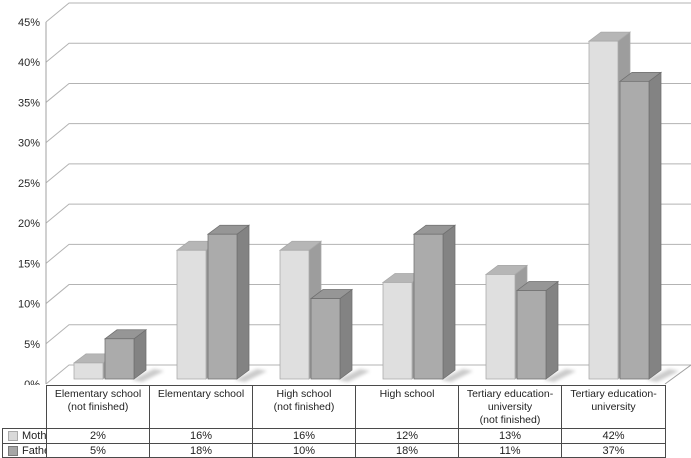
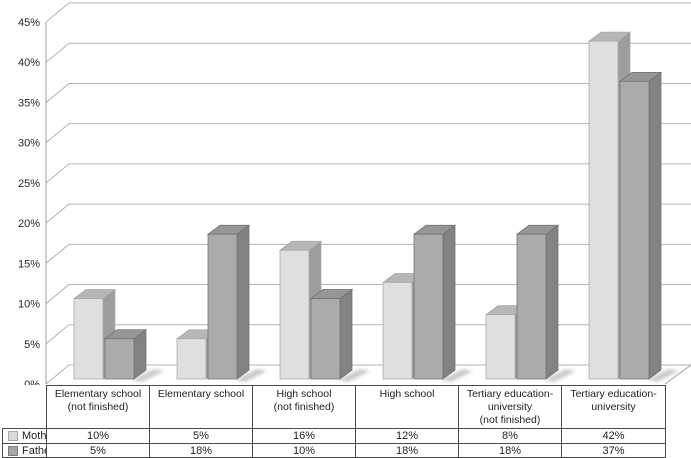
Mother/Elementary school (not finished): 2% -> 10%
Mother/Elementary school: 16% -> 5%
Mother/Tertiary education- university (not finished): 13% -> 8%
Father/Tertiary education- university (not finished): 11% -> 18%
